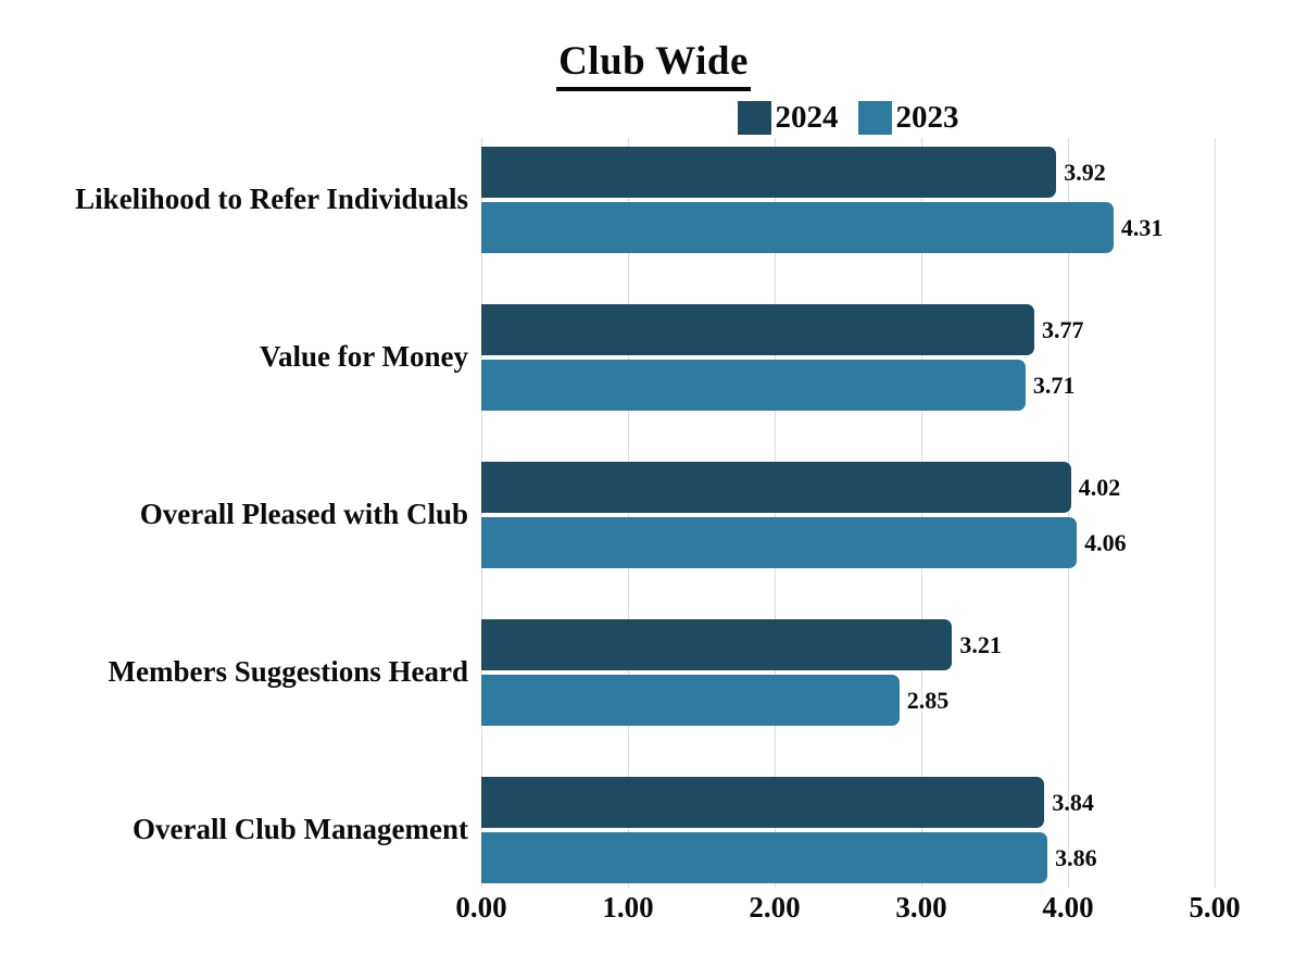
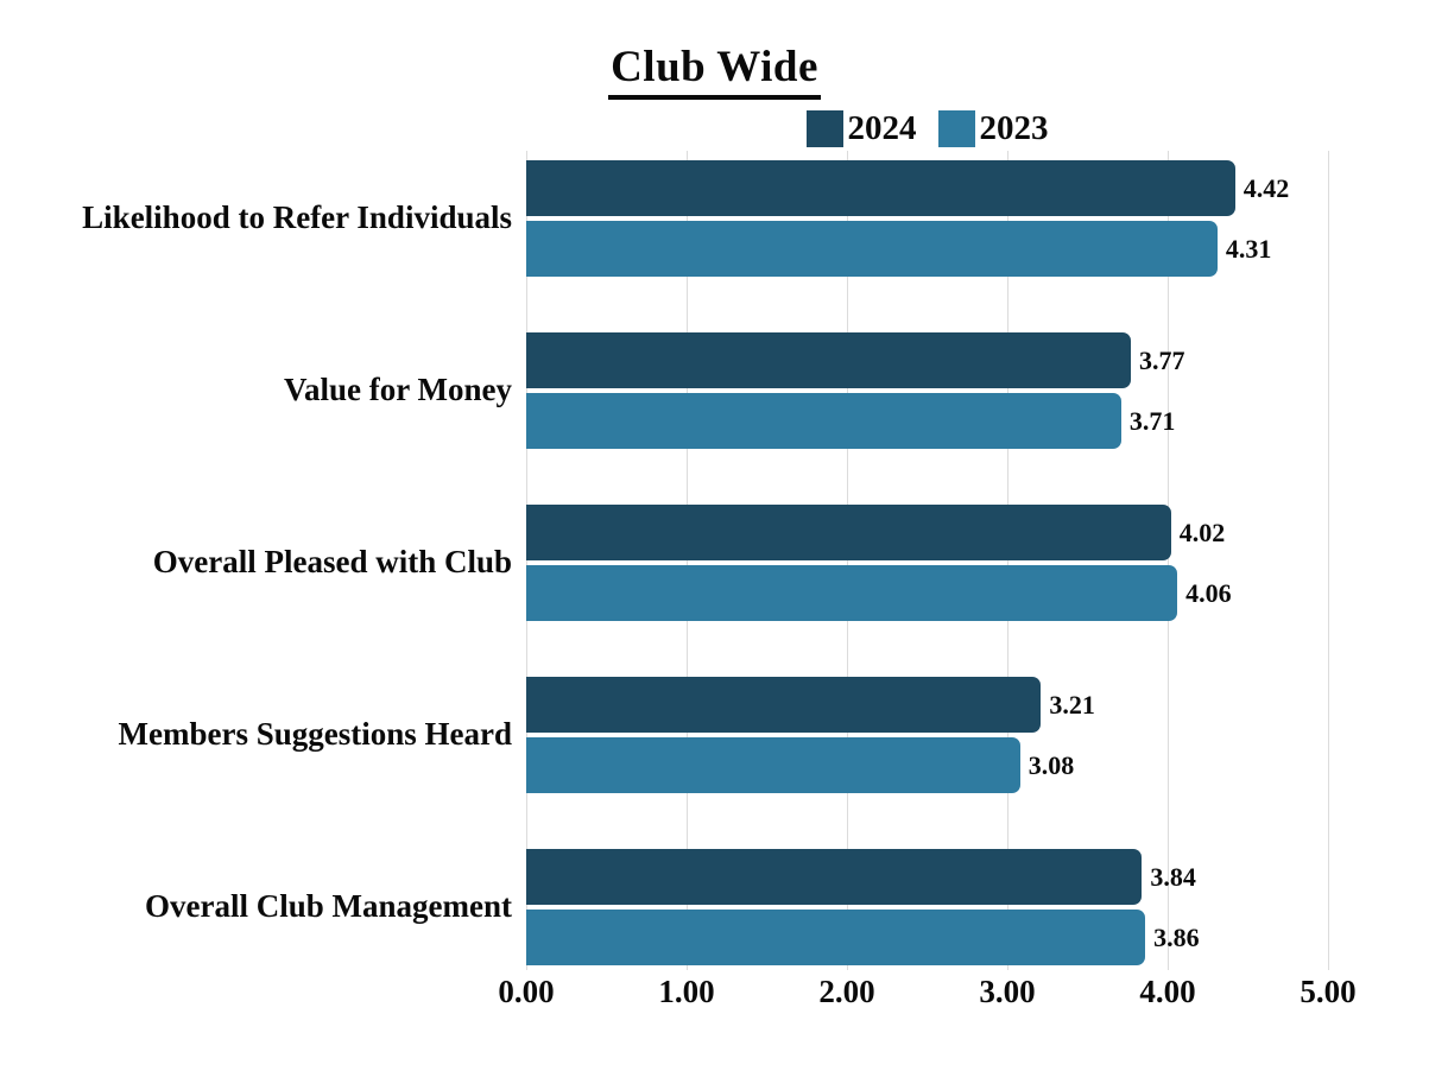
2024/Likelihood to Refer Individuals: 3.92 -> 4.42
2023/Members Suggestions Heard: 2.85 -> 3.08
